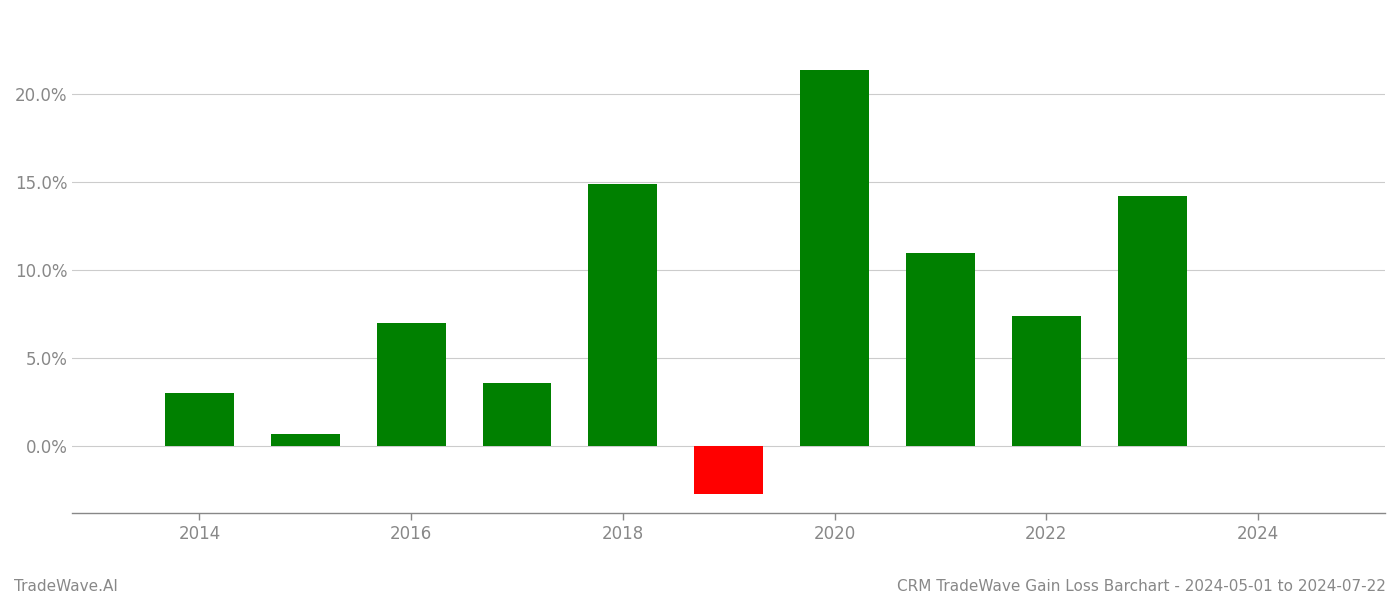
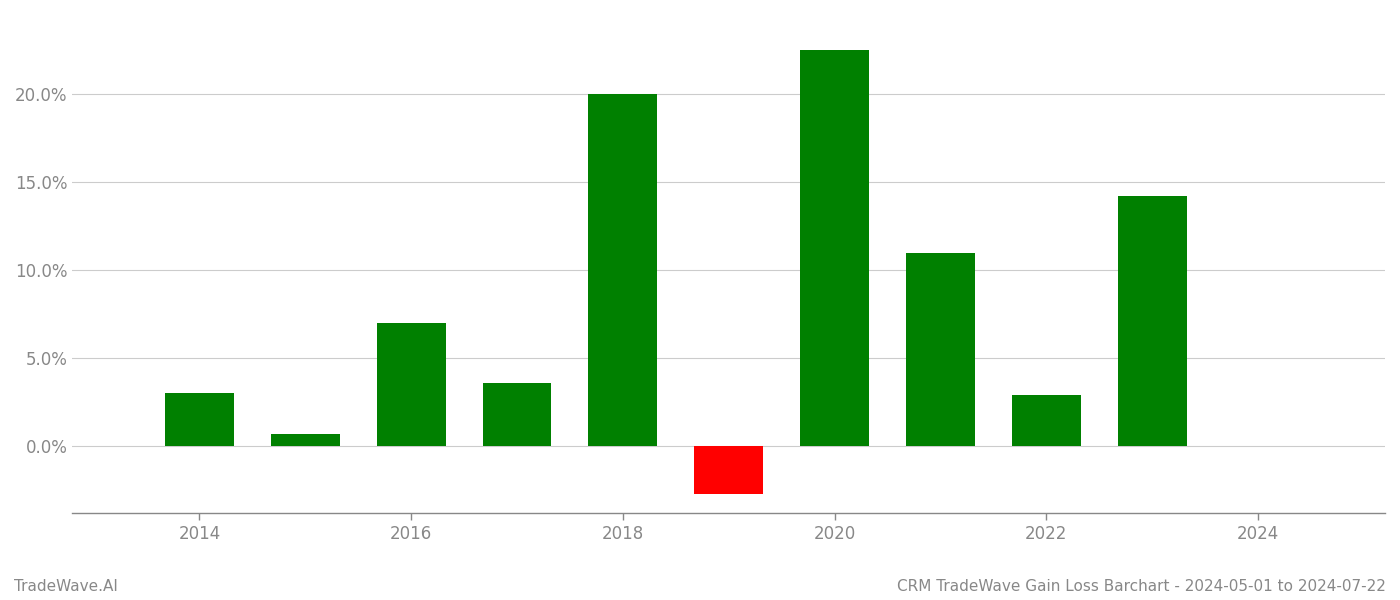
2018: 14.9% -> 20.0%
2020: 21.4% -> 22.5%
2022: 7.4% -> 2.9%
